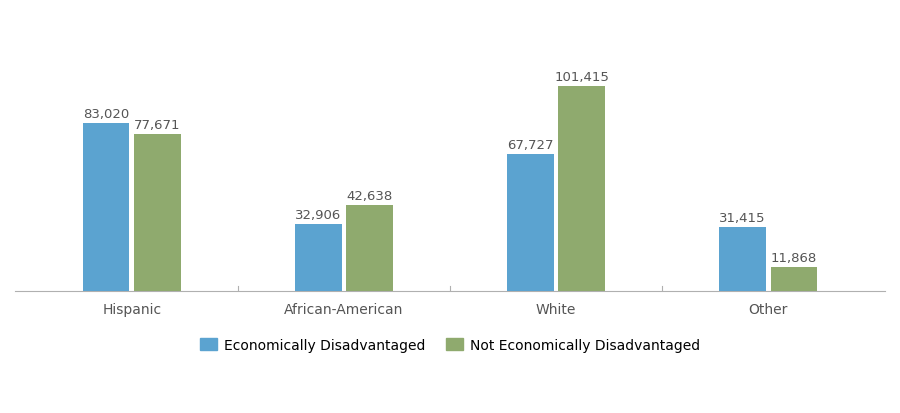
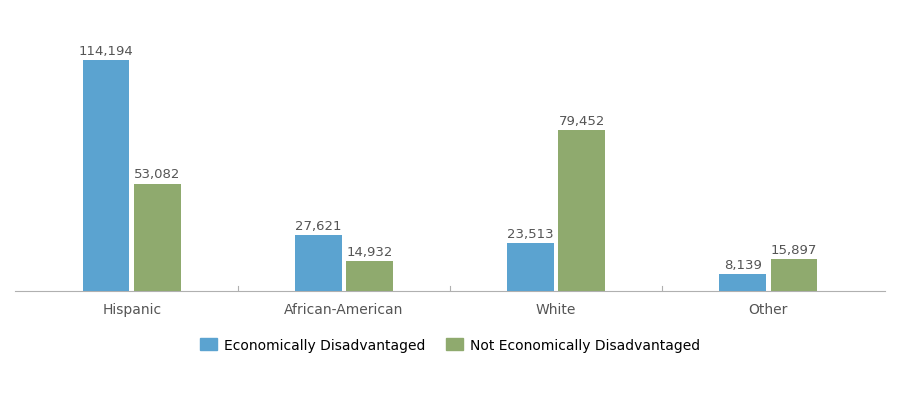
Economically Disadvantaged/Hispanic: 83,020 -> 114,194
Not Economically Disadvantaged/Hispanic: 77,671 -> 53,082
Economically Disadvantaged/African-American: 32,906 -> 27,621
Not Economically Disadvantaged/African-American: 42,638 -> 14,932
Economically Disadvantaged/White: 67,727 -> 23,513
Not Economically Disadvantaged/White: 101,415 -> 79,452
Economically Disadvantaged/Other: 31,415 -> 8,139
Not Economically Disadvantaged/Other: 11,868 -> 15,897
